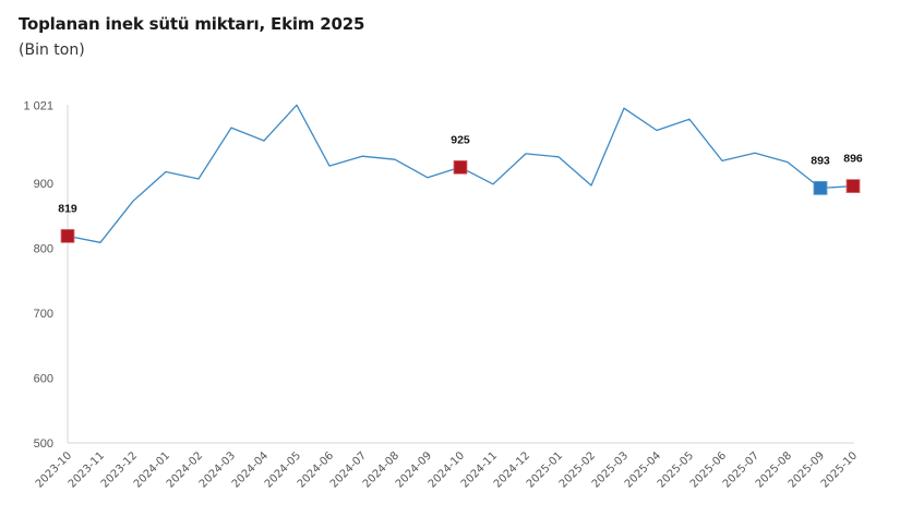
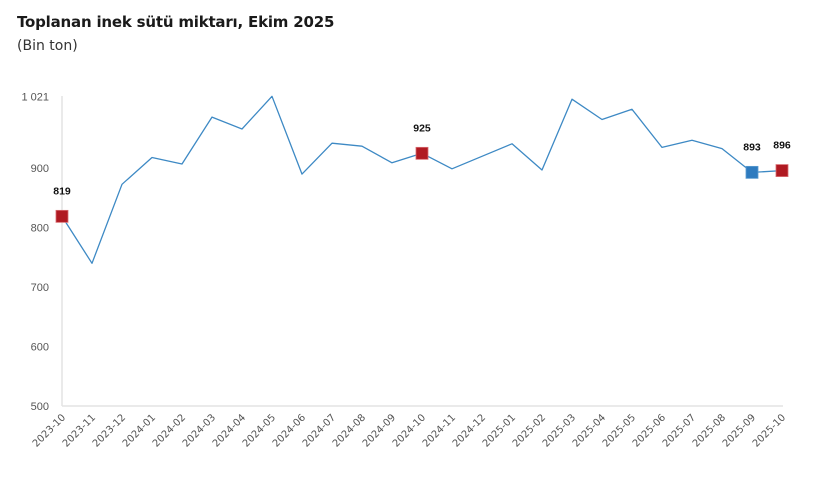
2023-11: 810 -> 740
2024-06: 930 -> 890
2024-12: 950 -> 920
